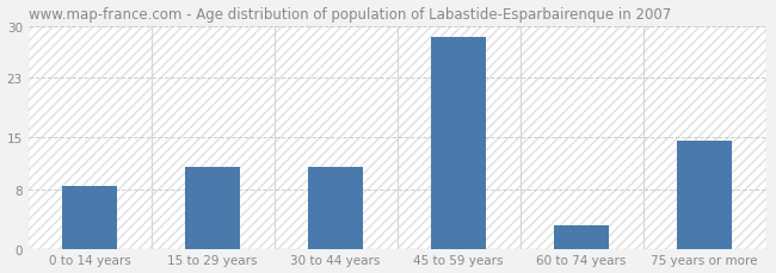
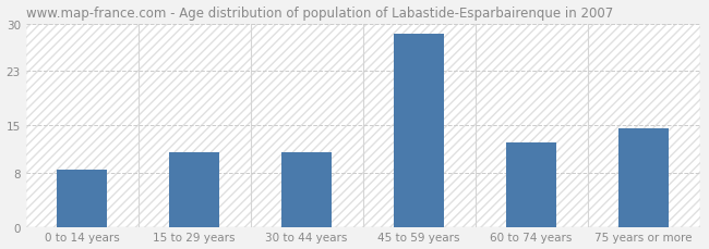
60 to 74 years: 3.2 -> 12.5
